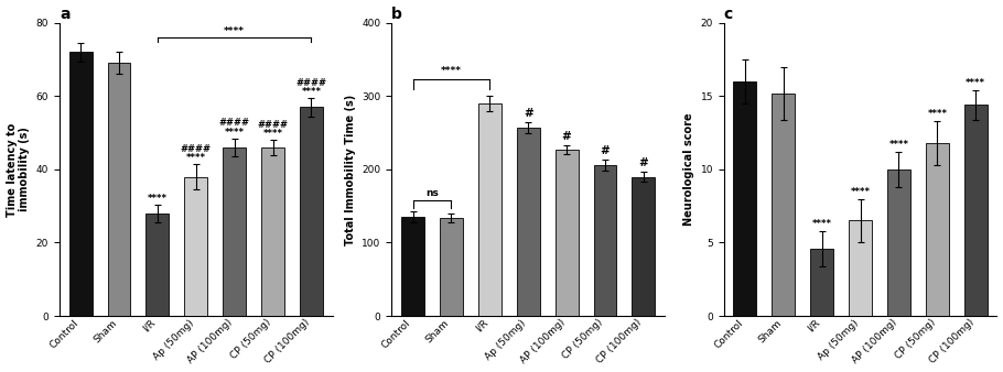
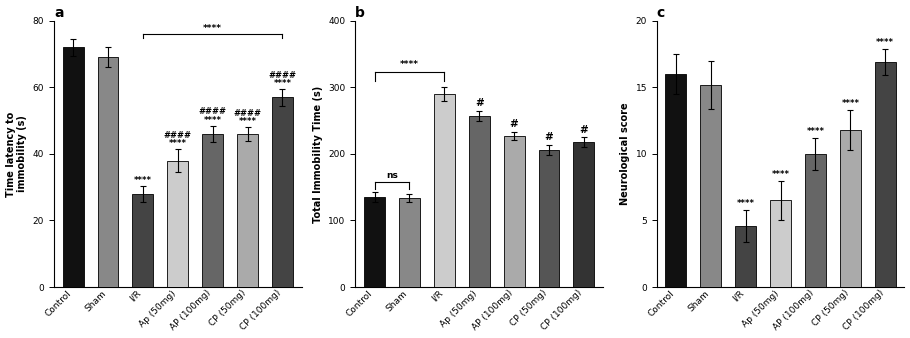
b/CP (100mg): 190 -> 218
c/CP (100mg): 14.4 -> 16.9
